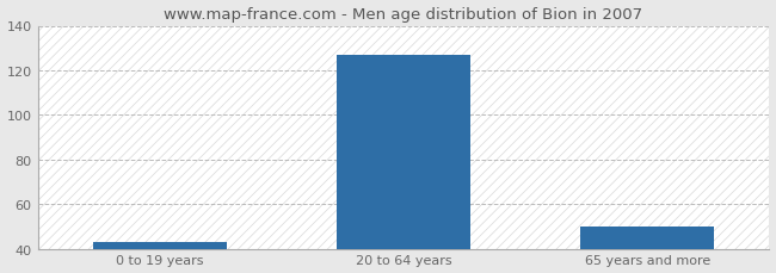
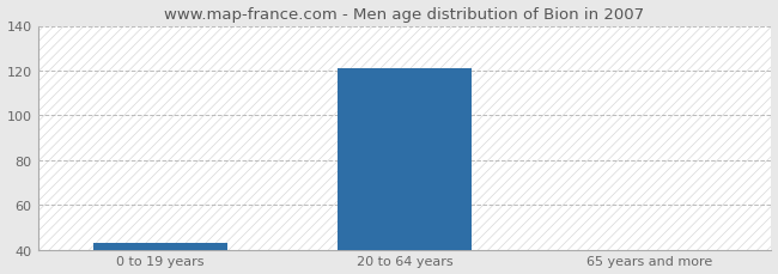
20 to 64 years: 127 -> 121
65 years and more: 50 -> 40
